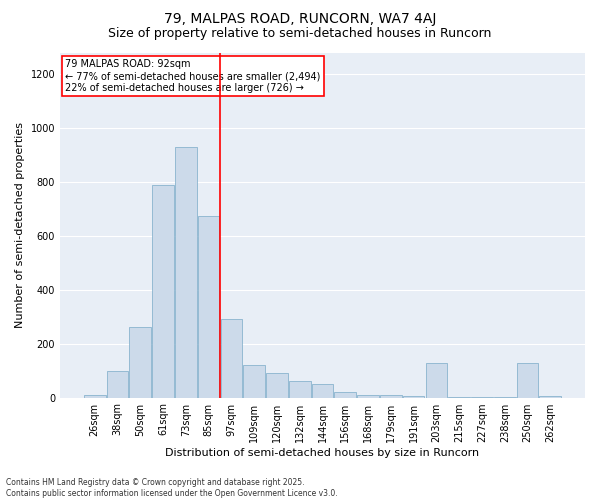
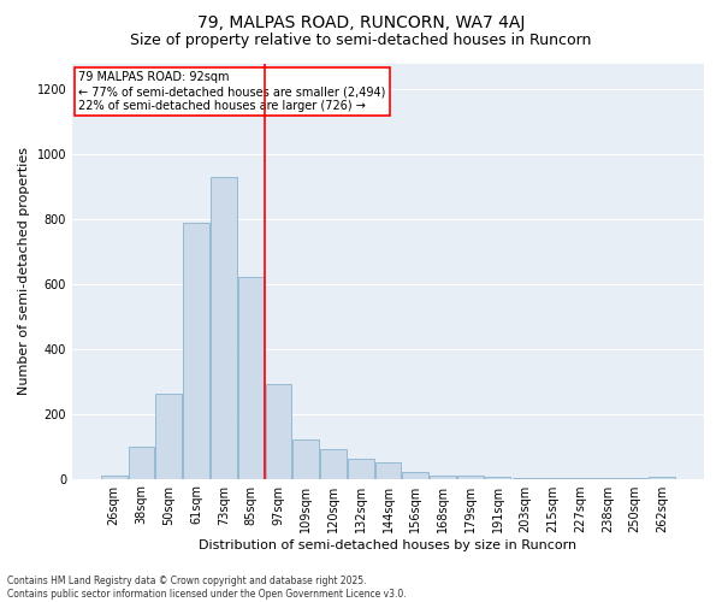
85sqm: 675 -> 620
203sqm: 130 -> 3
250sqm: 130 -> 1
